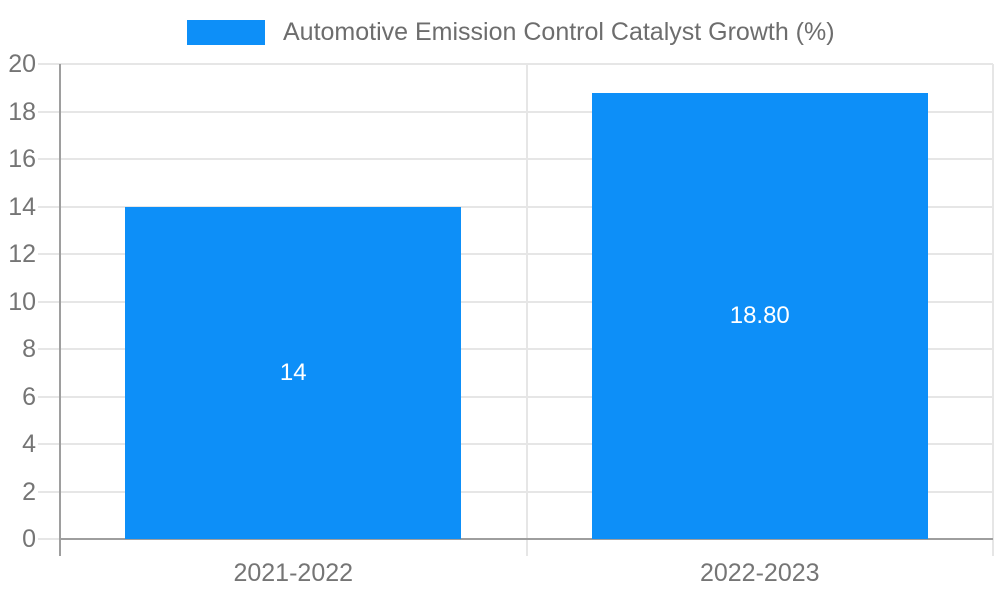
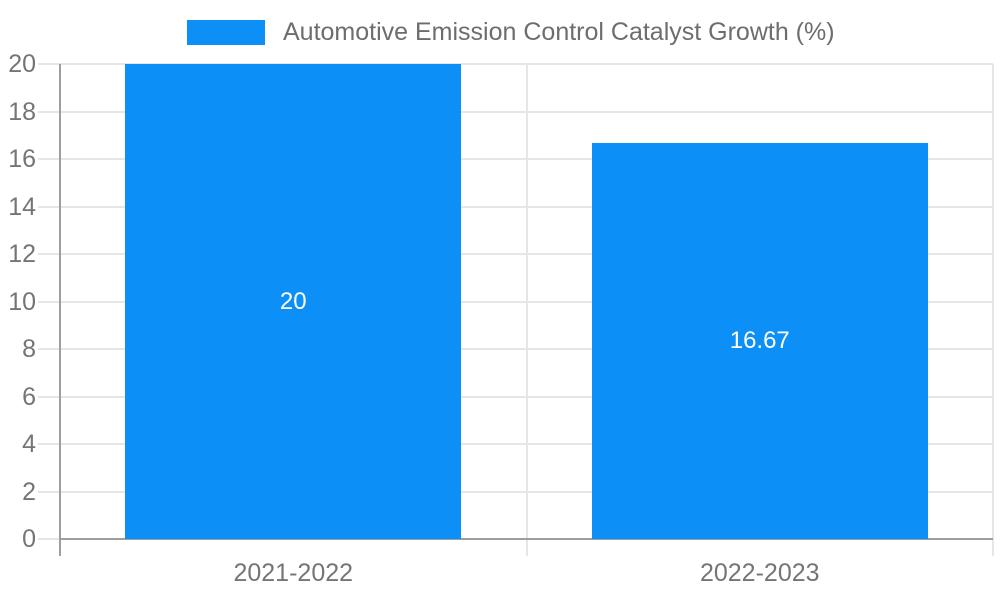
2021-2022: 14 -> 20
2022-2023: 18.80 -> 16.67
